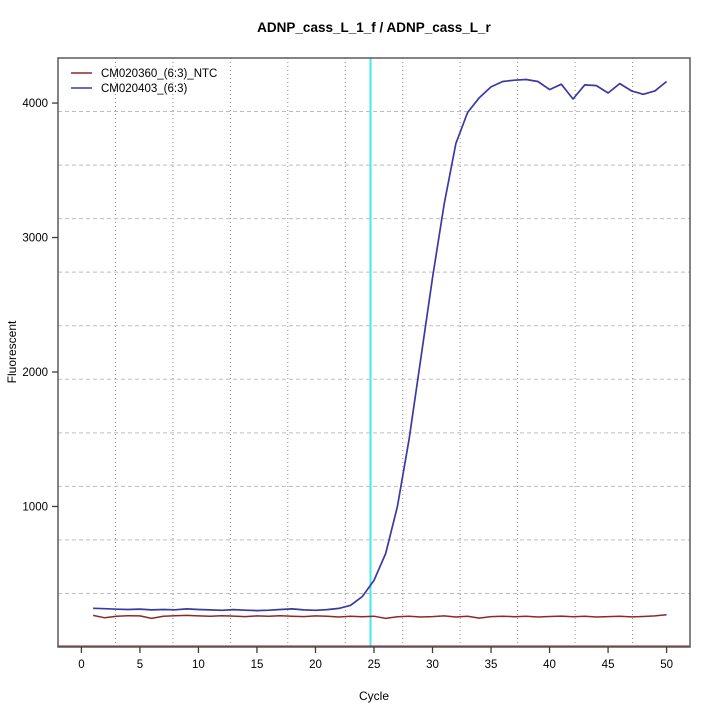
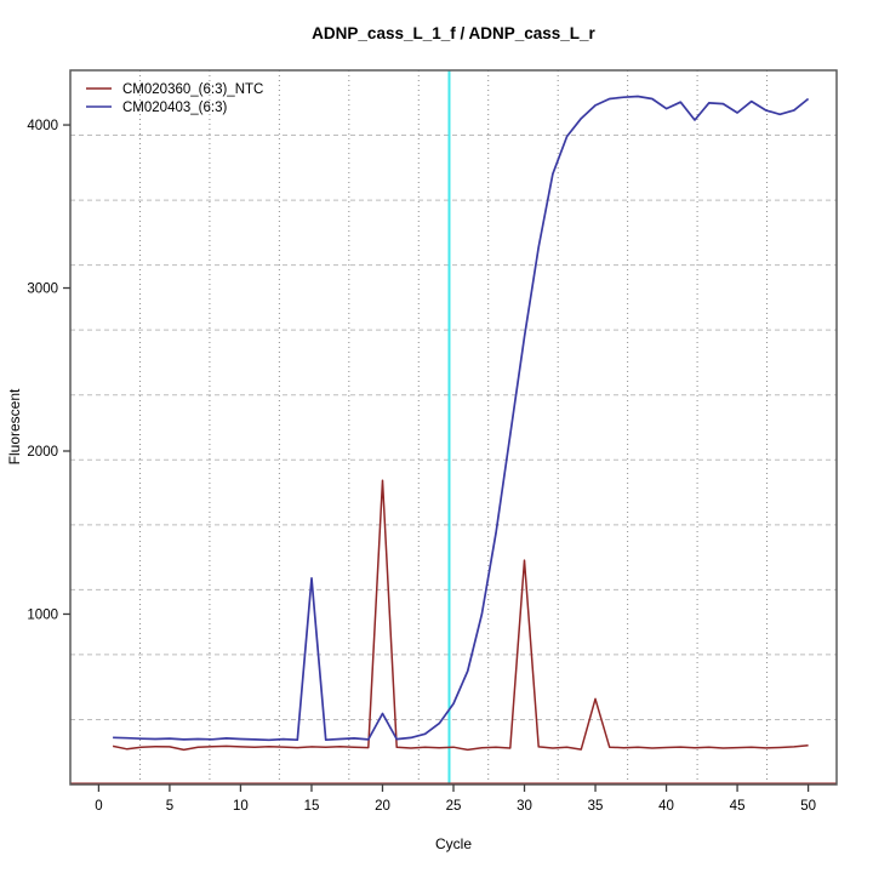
CM020403_(6:3)/15: 230 -> 1220
CM020360_(6:3)_NTC/20: 190 -> 1820
CM020403_(6:3)/20: 230 -> 390
CM020360_(6:3)_NTC/30: 180 -> 1330
CM020360_(6:3)_NTC/35: 180 -> 480
